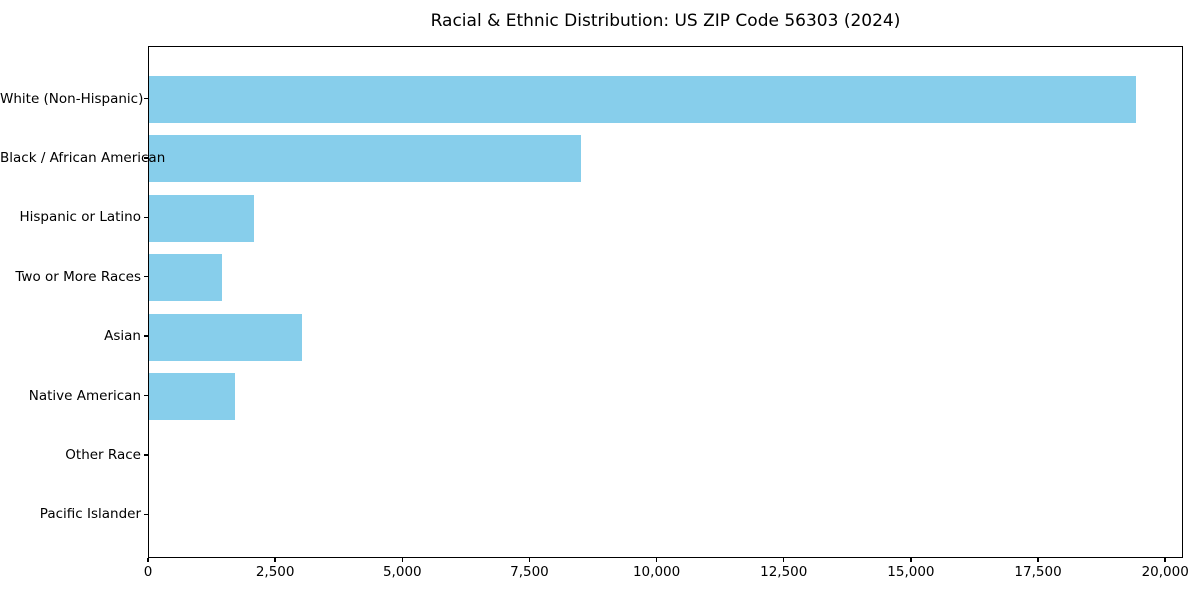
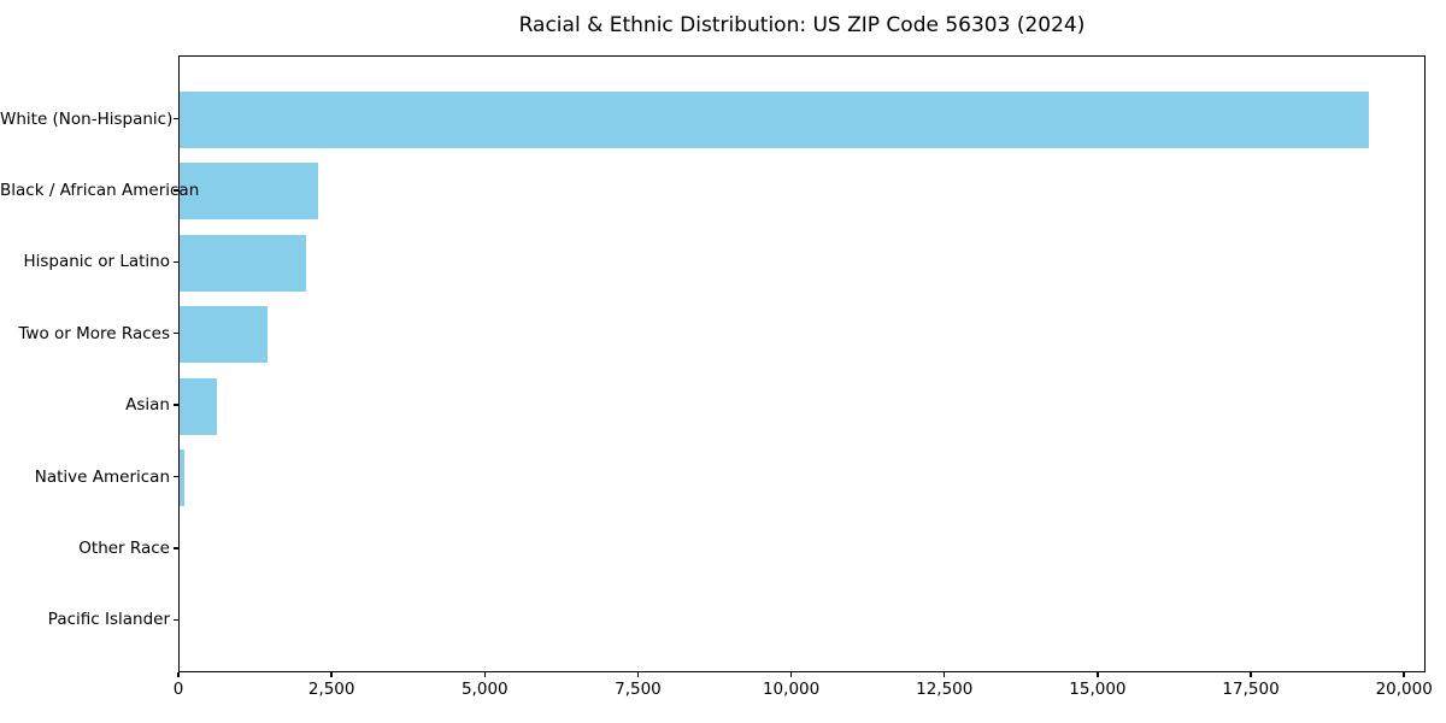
Black / African American: 8500 -> 2300
Asian: 3000 -> 600
Native American: 1700 -> 100
